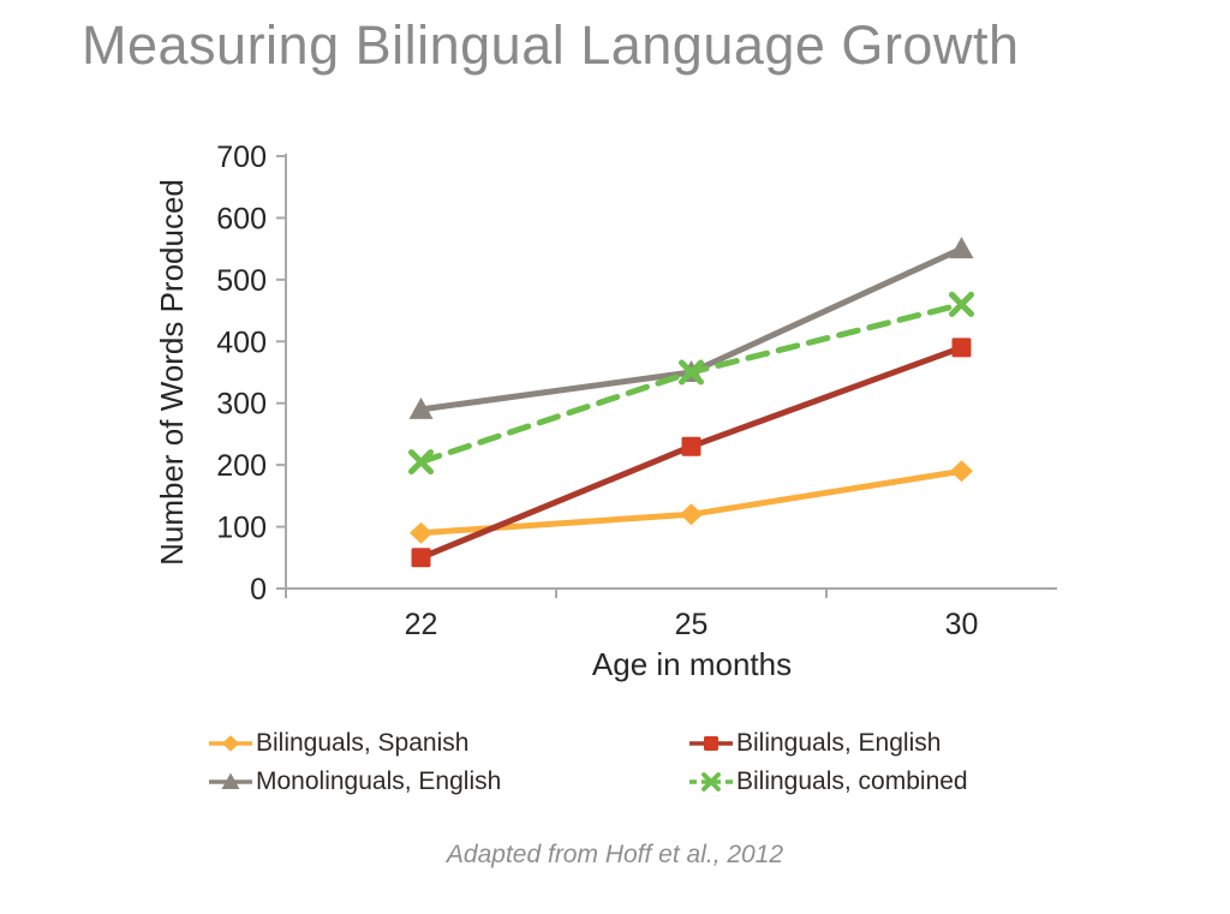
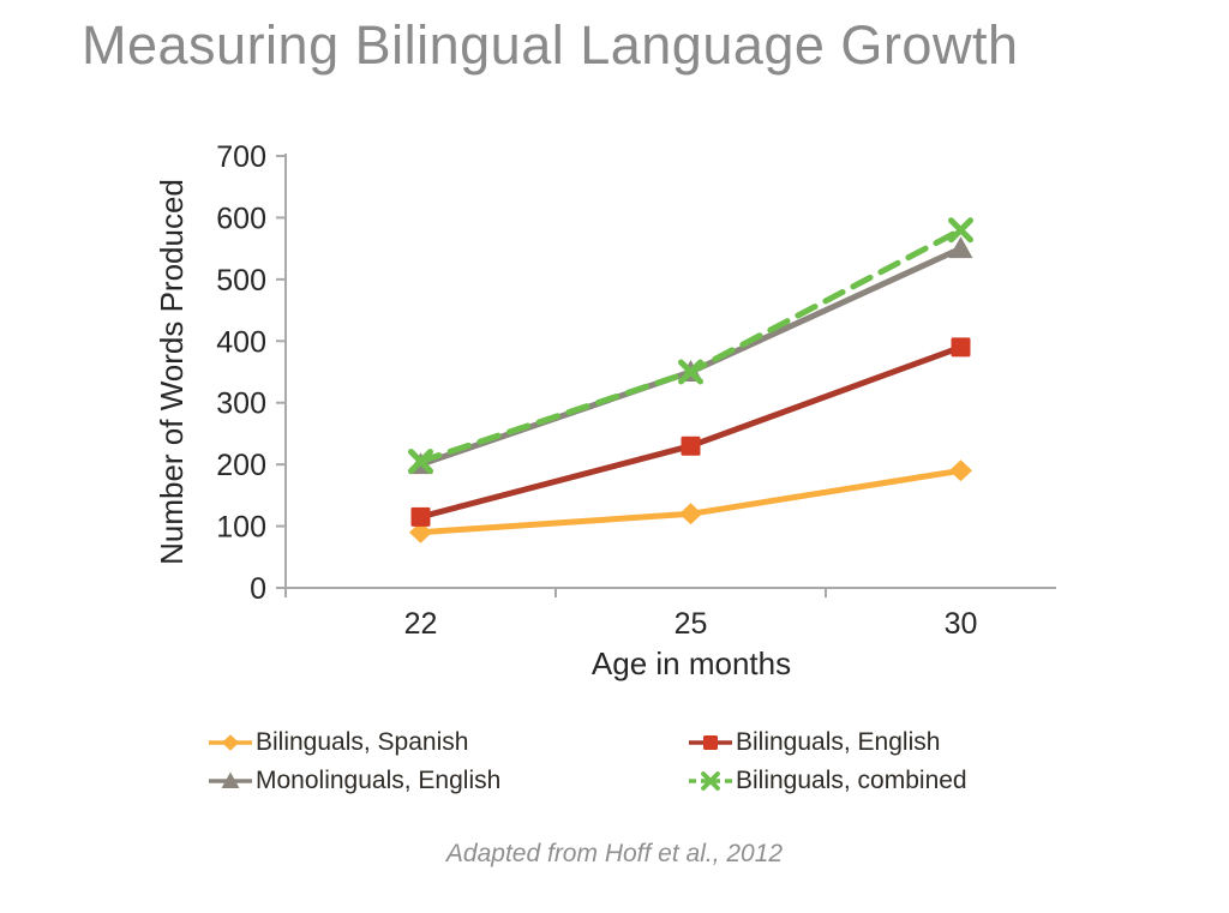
Bilinguals, English/22: 50 -> 120
Monolinguals, English/22: 290 -> 200
Bilinguals, combined/30: 460 -> 580
